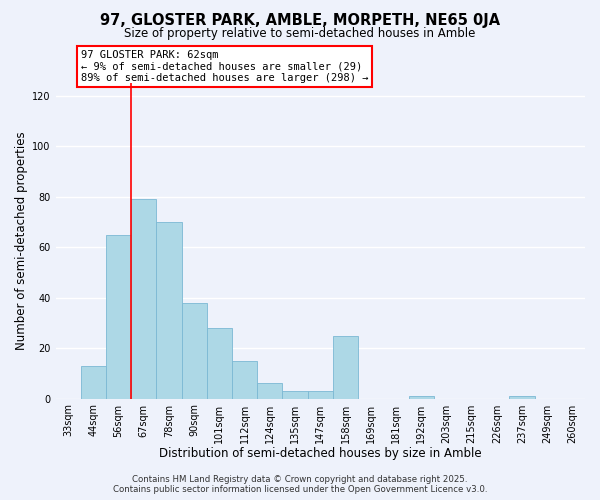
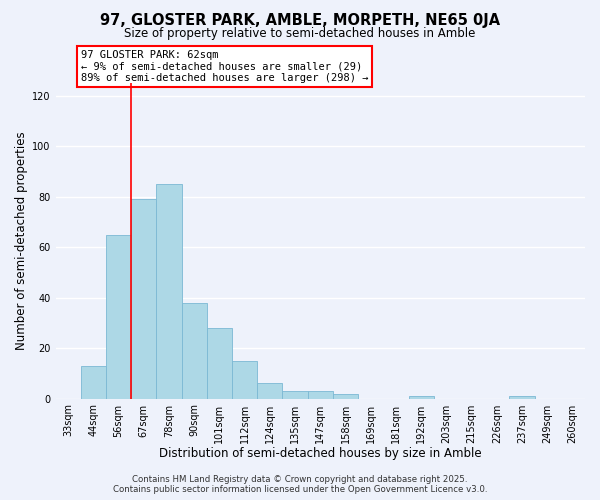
78sqm: 70 -> 85
158sqm: 25 -> 2
